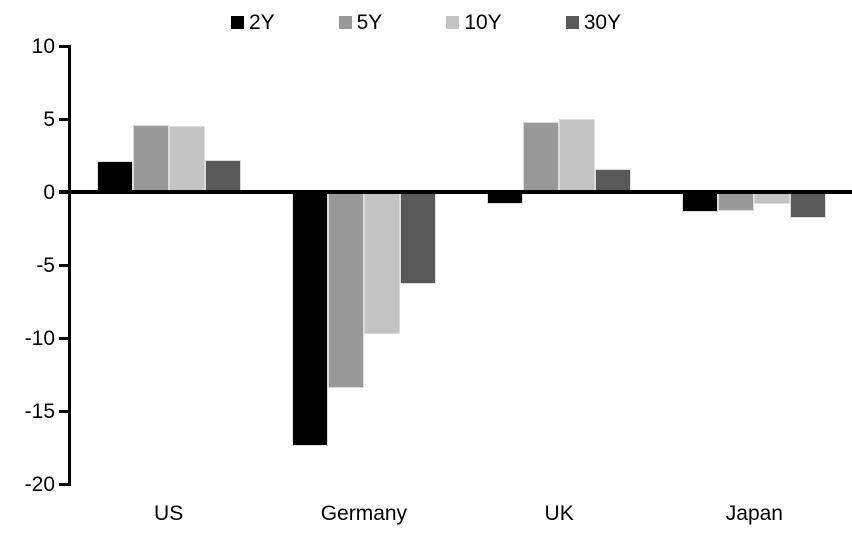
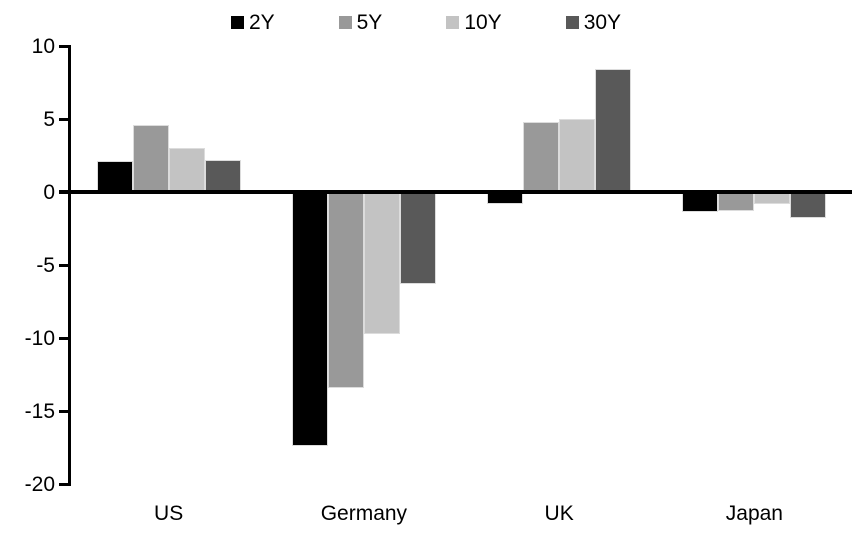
10Y/US: 4.5 -> 3.0
30Y/UK: 1.6 -> 8.4
